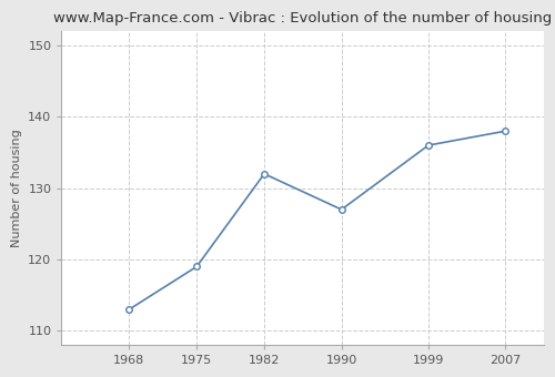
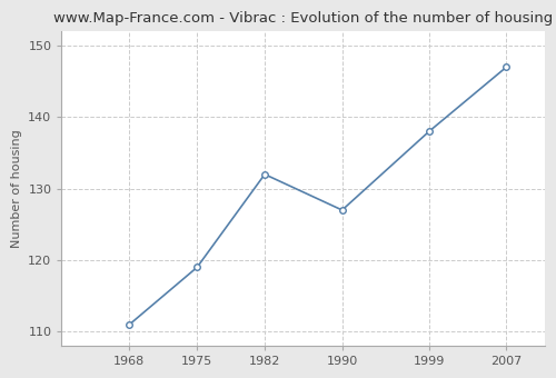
1968: 113 -> 111
1999: 136 -> 138
2007: 138 -> 147
